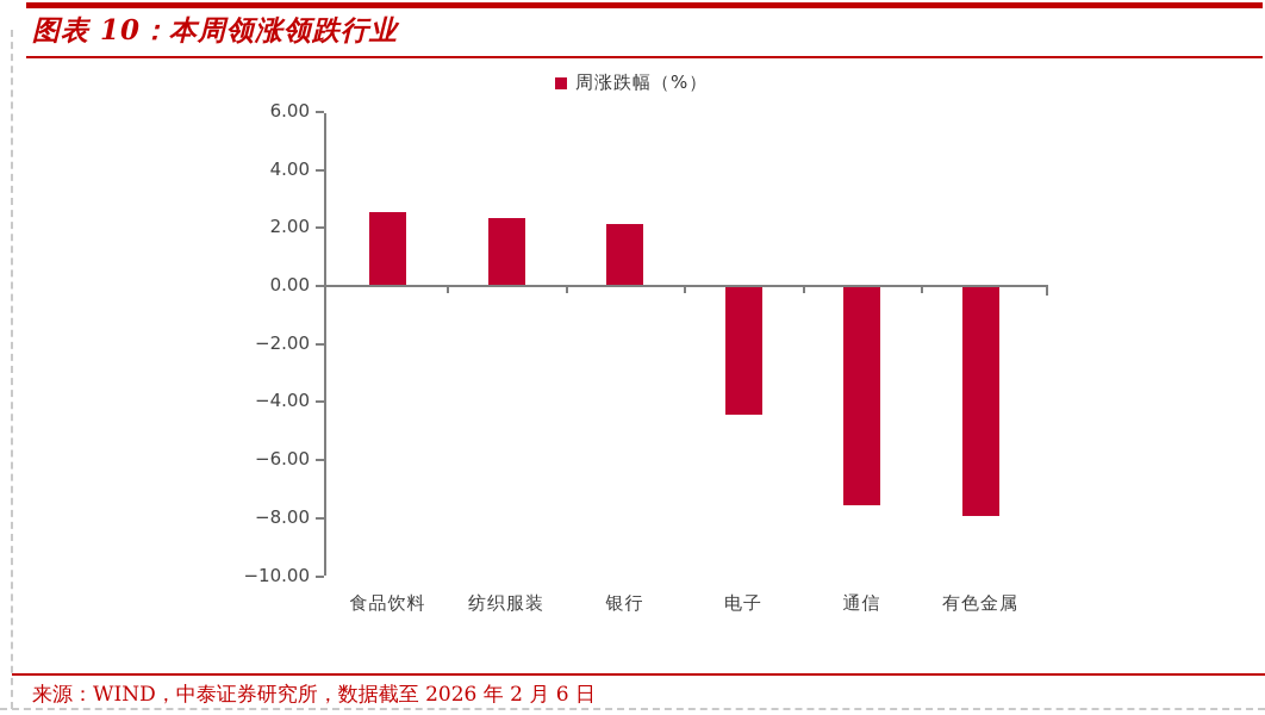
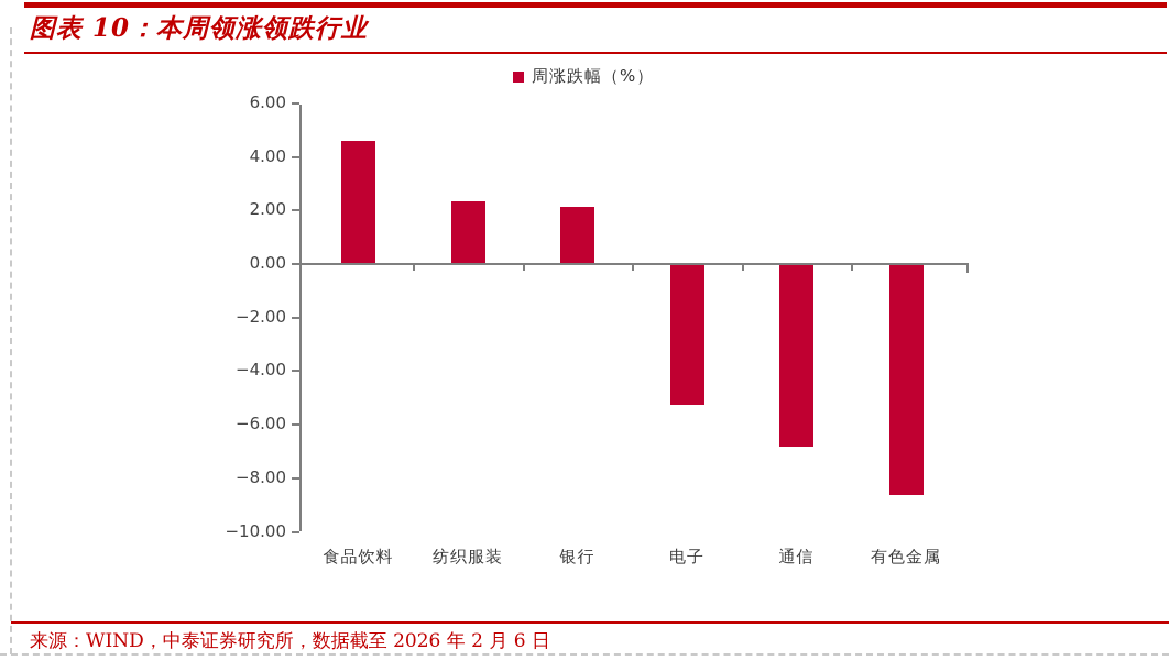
食品饮料: 2.5 -> 4.5
电子: -4.4 -> -5.2
通信: -7.5 -> -6.8
有色金属: -7.9 -> -8.6
